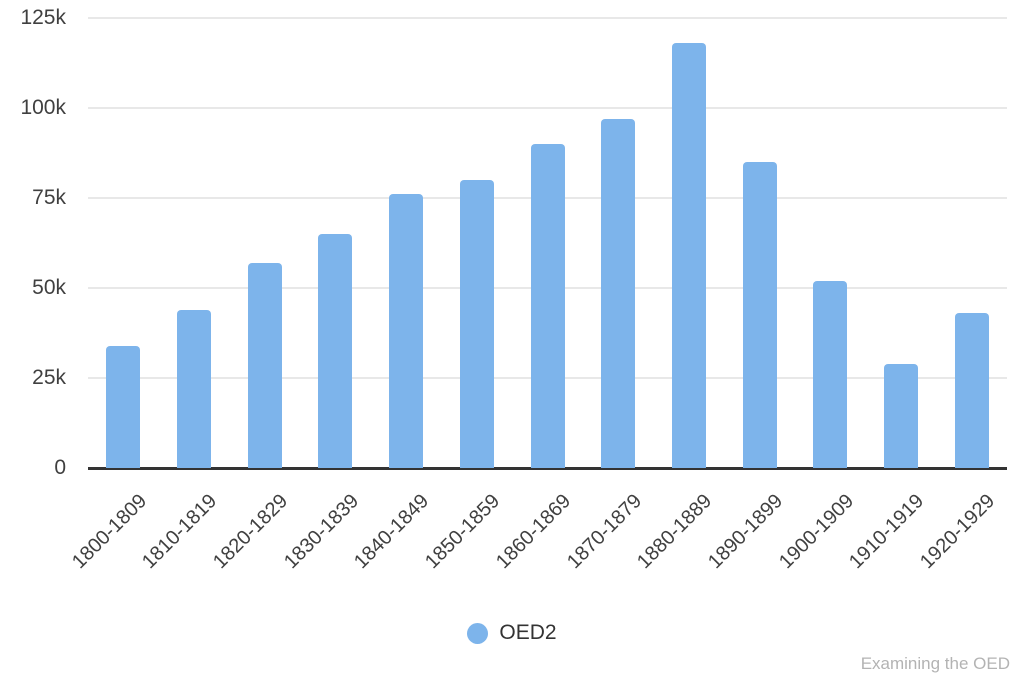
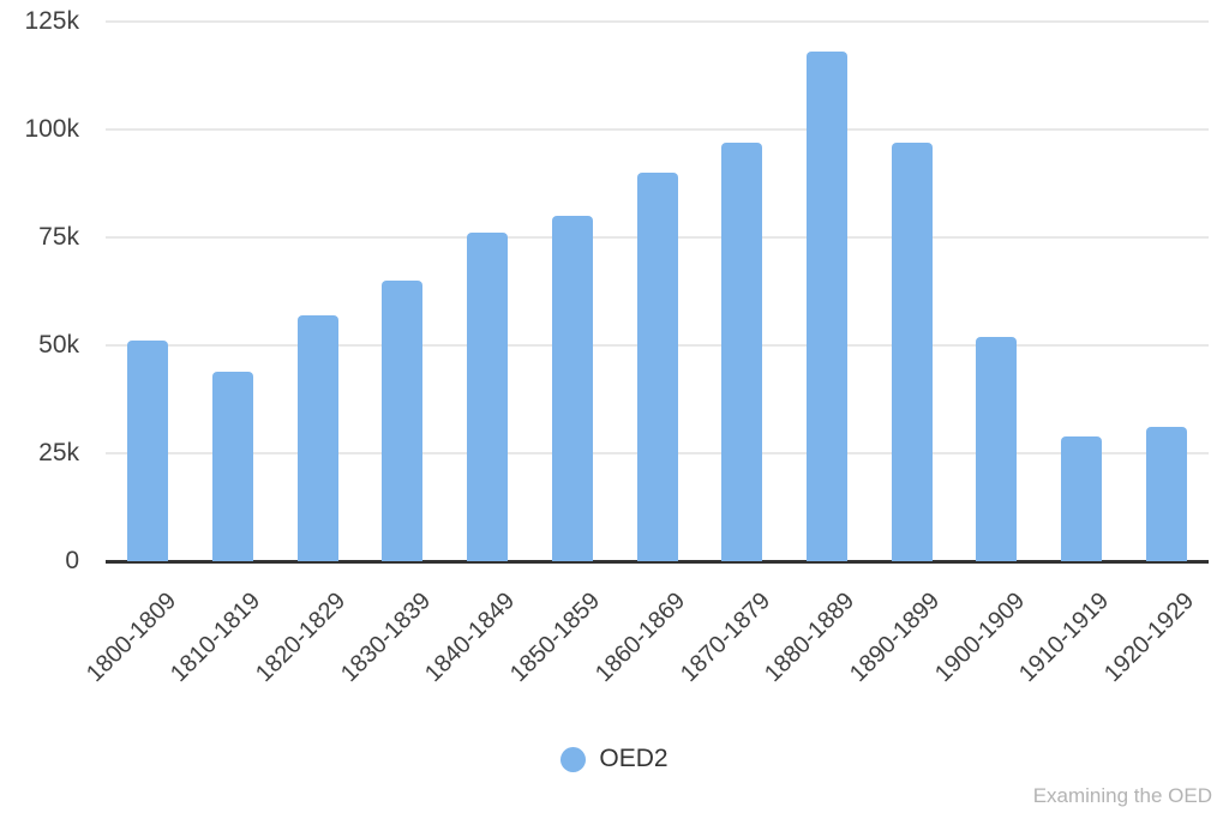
1800-1809: 34k -> 51k
1890-1899: 85k -> 97k
1920-1929: 43k -> 31k
